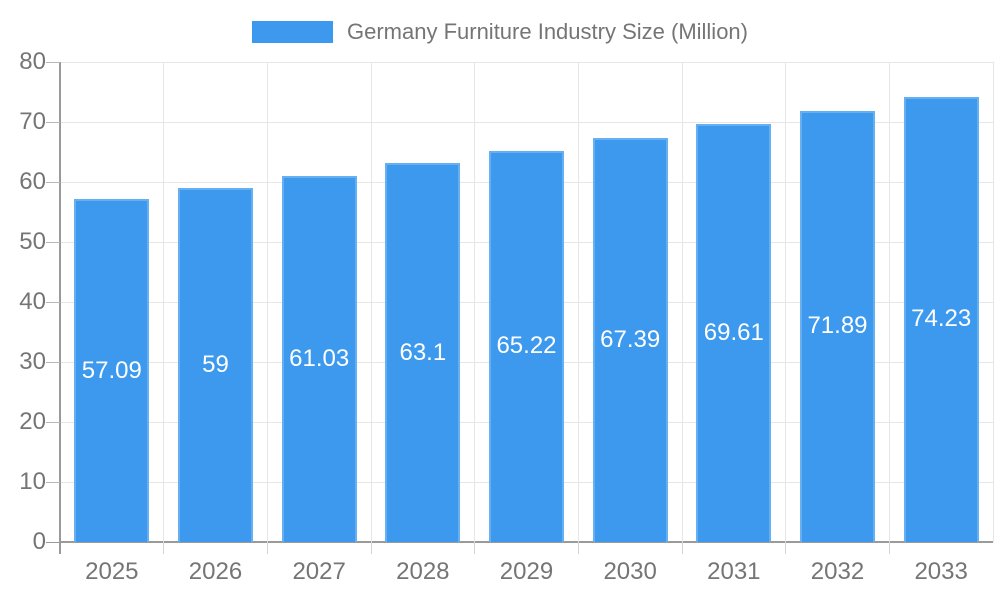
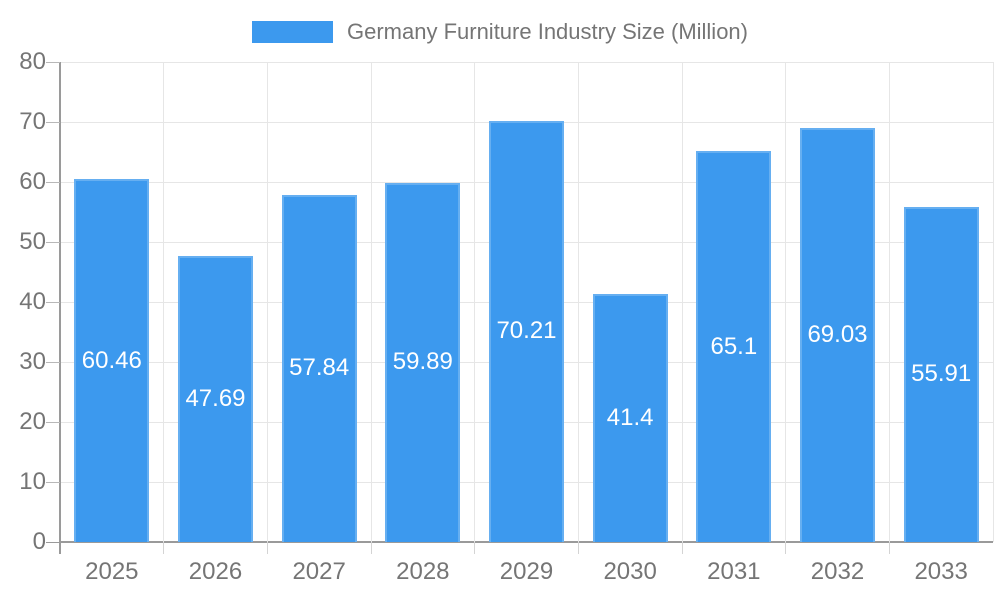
2025: 57.09 -> 60.46
2026: 59 -> 47.69
2027: 61.03 -> 57.84
2028: 63.1 -> 59.89
2029: 65.22 -> 70.21
2030: 67.39 -> 41.4
2031: 69.61 -> 65.1
2032: 71.89 -> 69.03
2033: 74.23 -> 55.91
